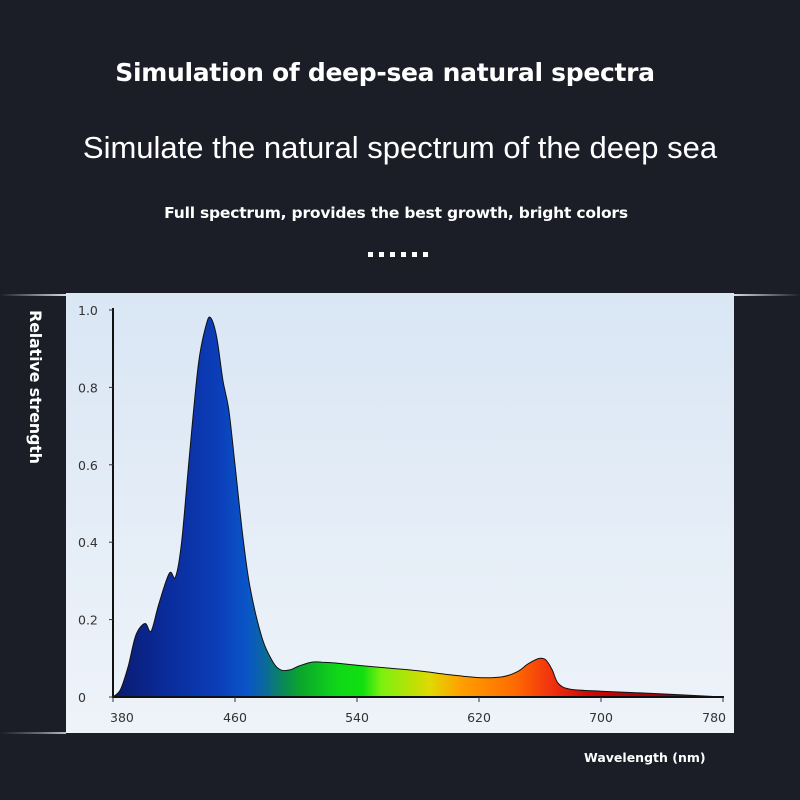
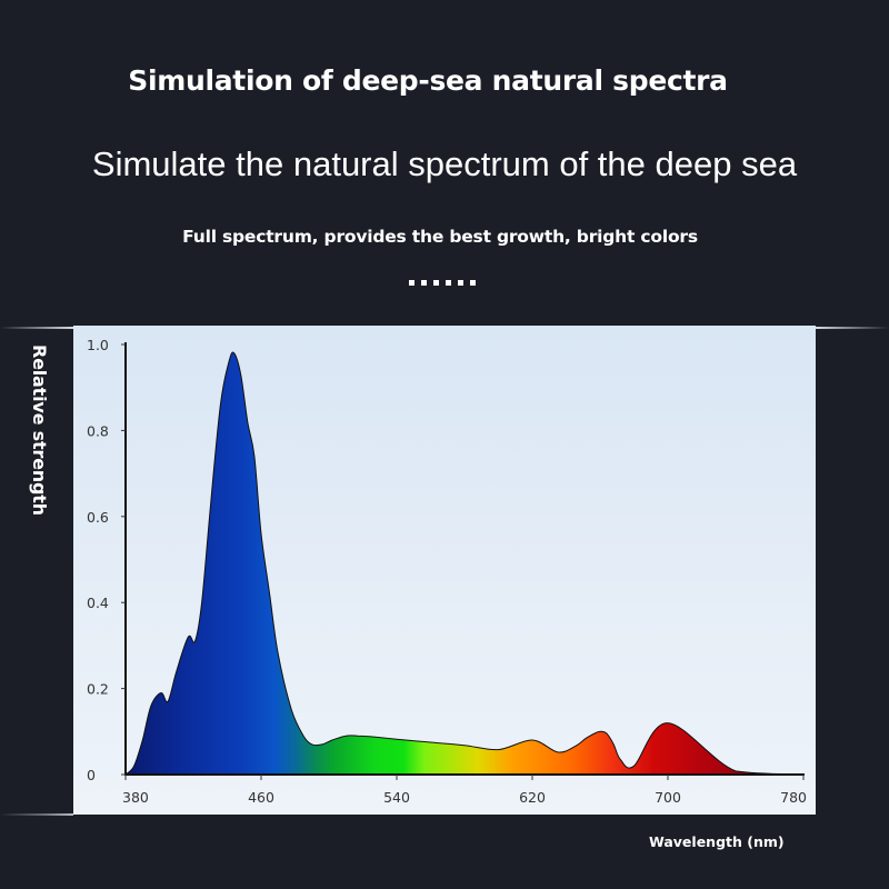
460: 0.60 -> 0.56
620: 0.05 -> 0.08
700: 0.01 -> 0.12
